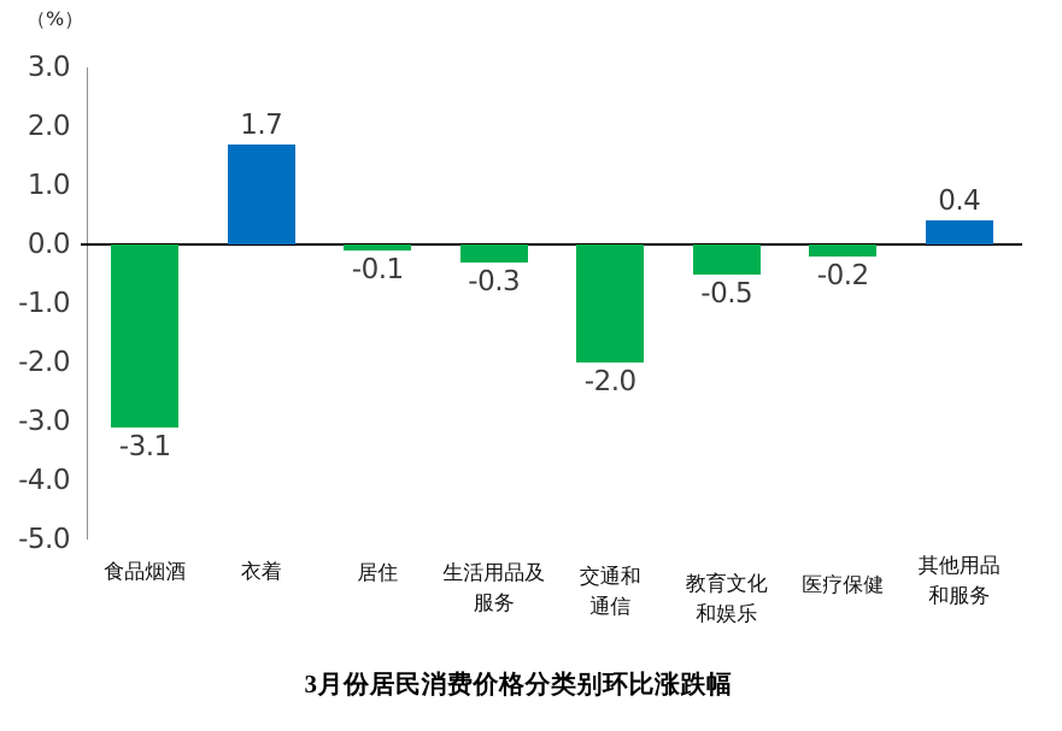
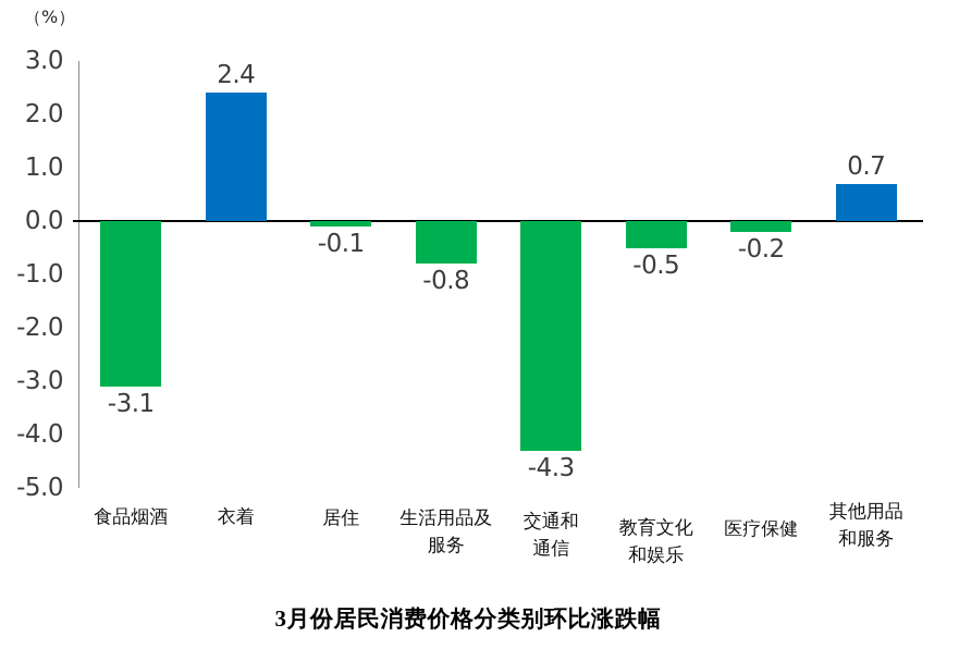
衣着: 1.7 -> 2.4
生活用品及服务: -0.3 -> -0.8
交通和通信: -2.0 -> -4.3
其他用品和服务: 0.4 -> 0.7
